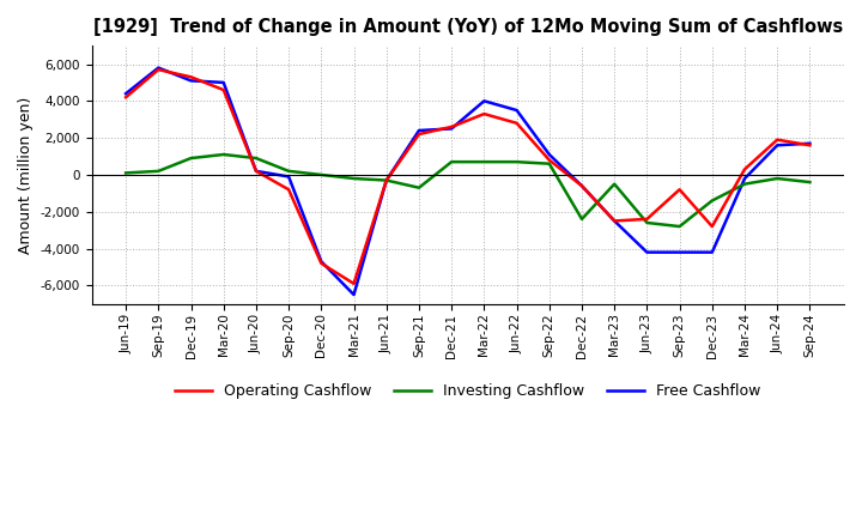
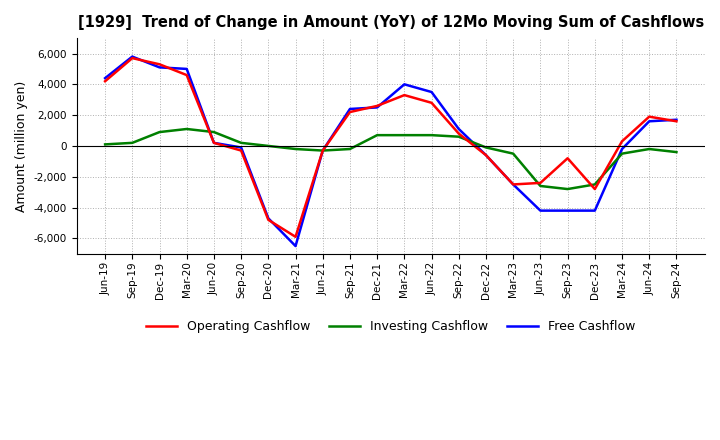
Operating Cashflow/Sep-20: -800 -> -300
Investing Cashflow/Sep-21: -700 -> -200
Investing Cashflow/Dec-22: -2,400 -> -100
Investing Cashflow/Dec-23: -1,400 -> -2,500
